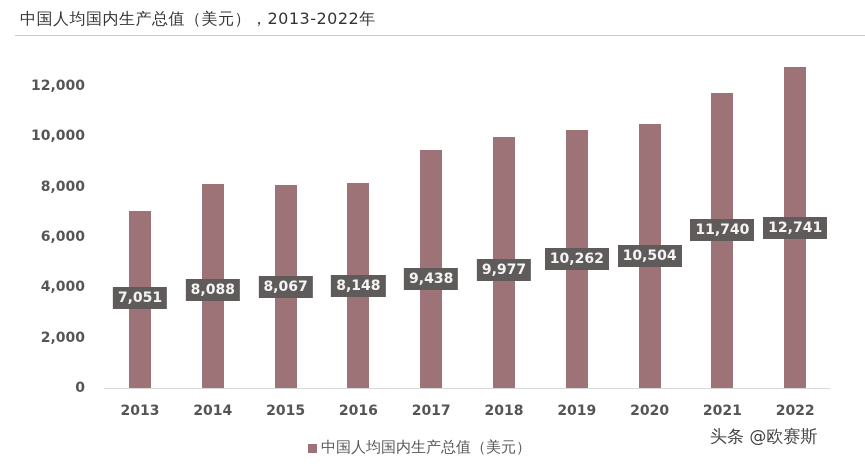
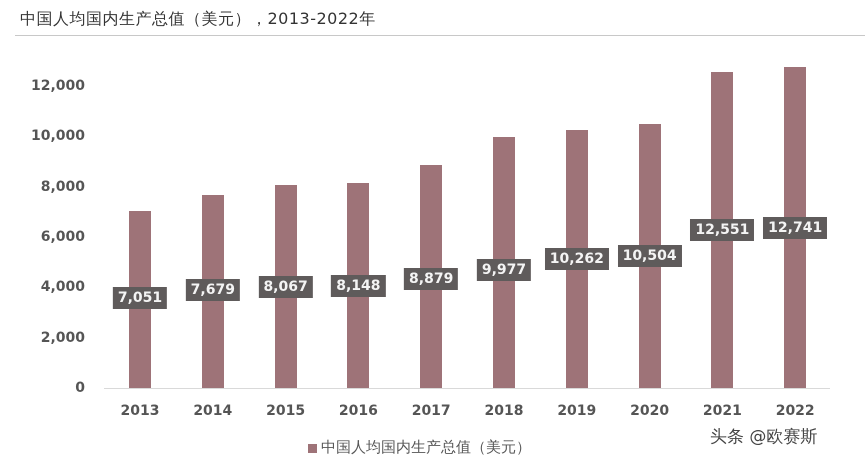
2014: 8,088 -> 7,679
2017: 9,438 -> 8,879
2021: 11,740 -> 12,551
